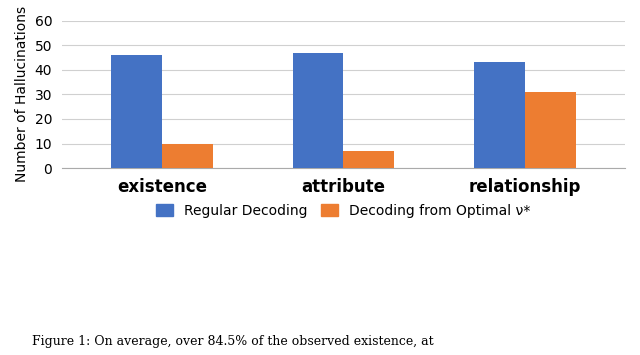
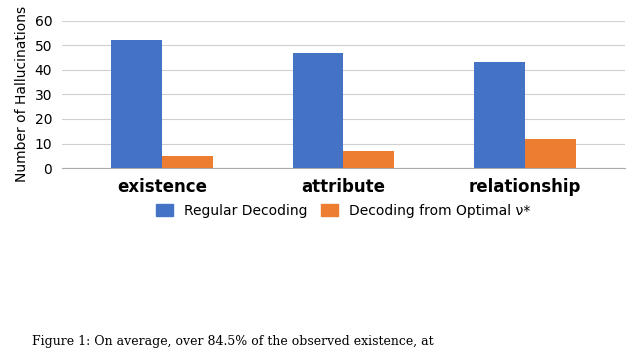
Regular Decoding/existence: 46 -> 52
Decoding from Optimal ν*/existence: 10 -> 5
Decoding from Optimal ν*/relationship: 31 -> 12
